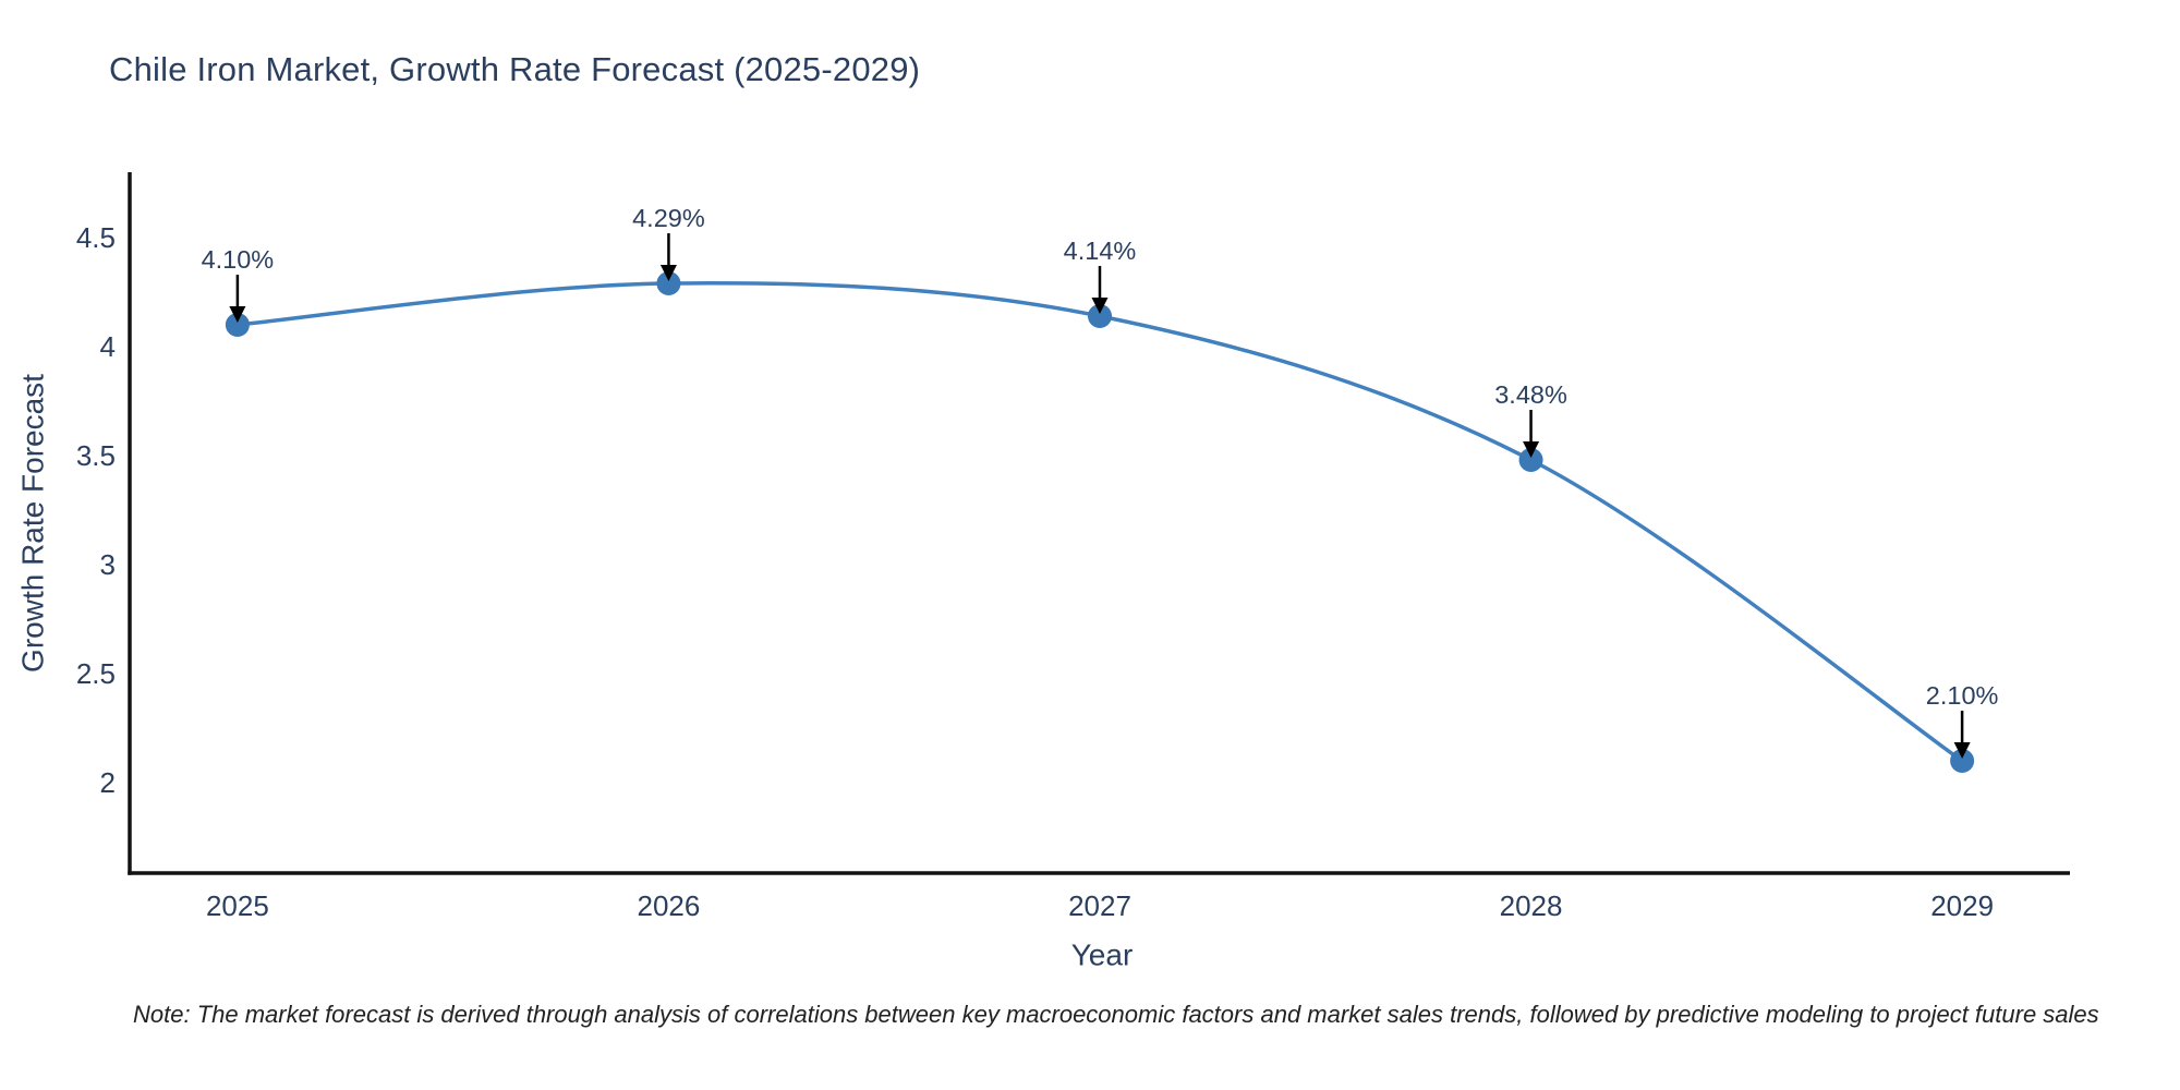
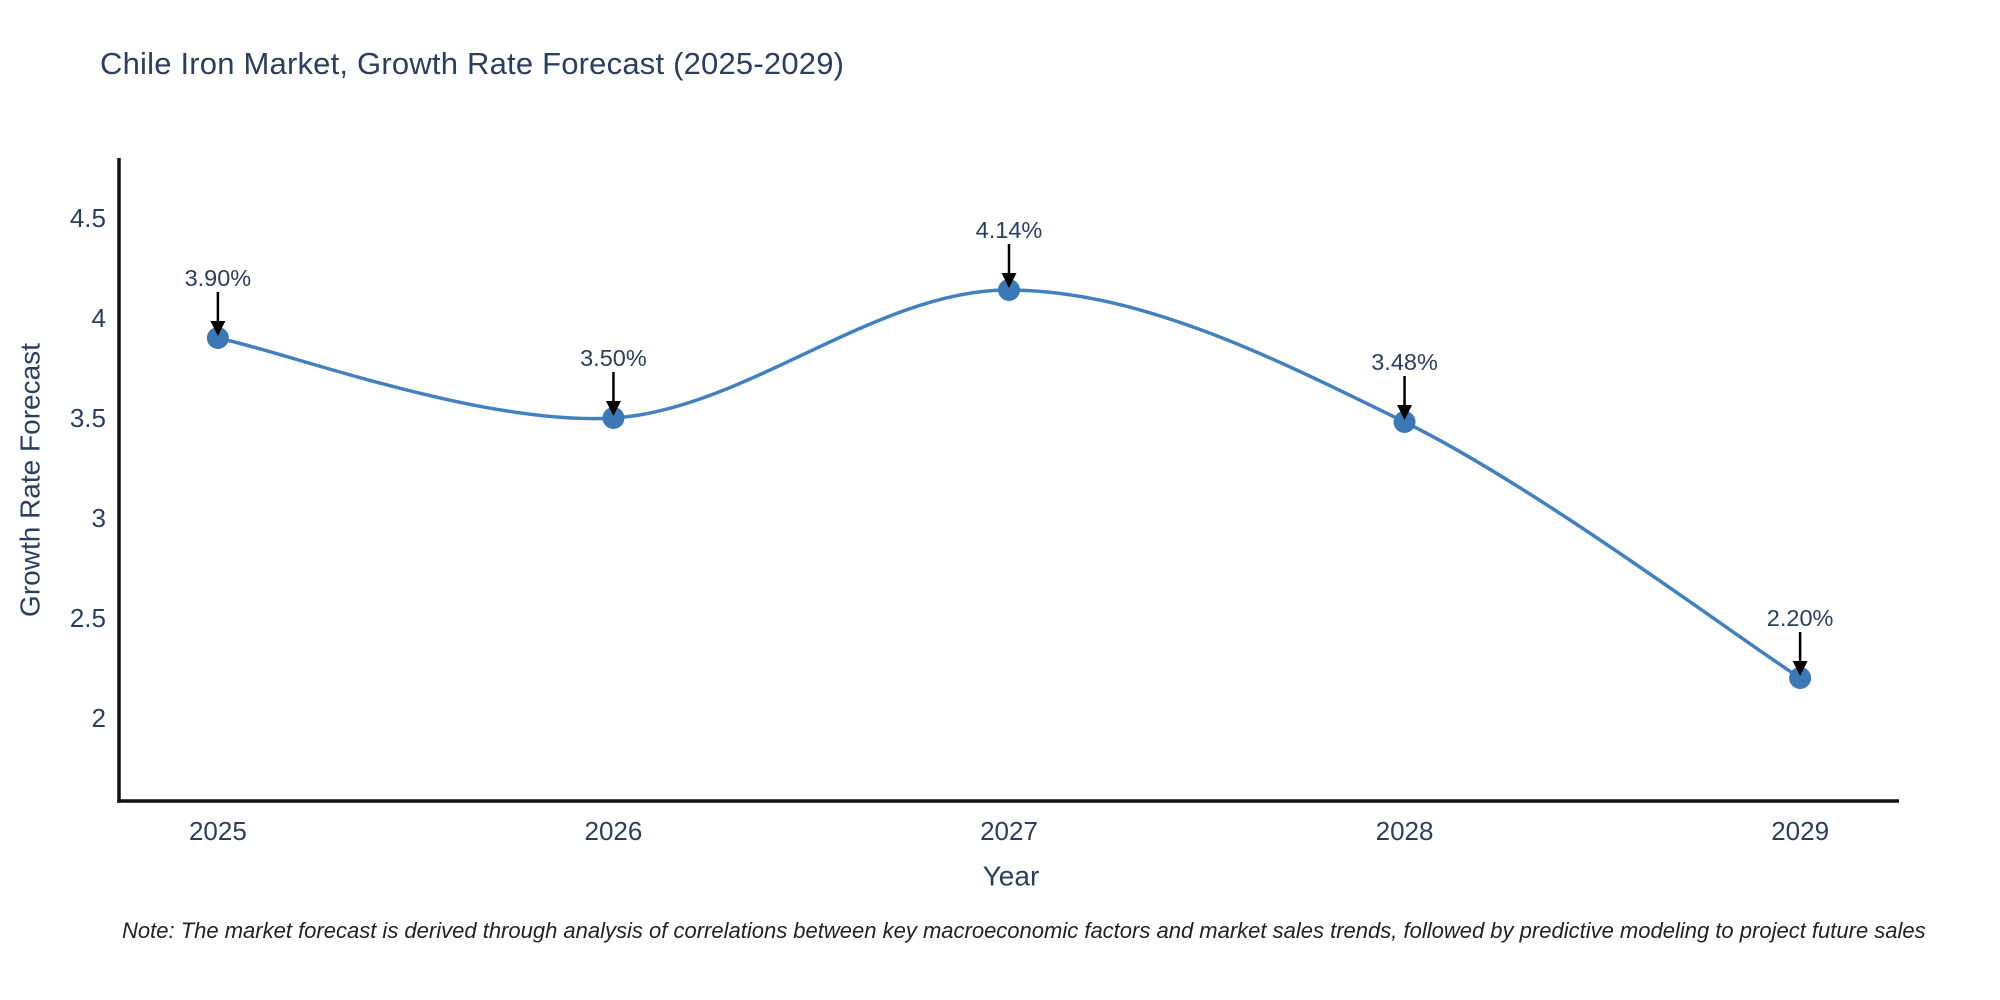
2025: 4.10% -> 3.90%
2026: 4.29% -> 3.50%
2029: 2.10% -> 2.20%
